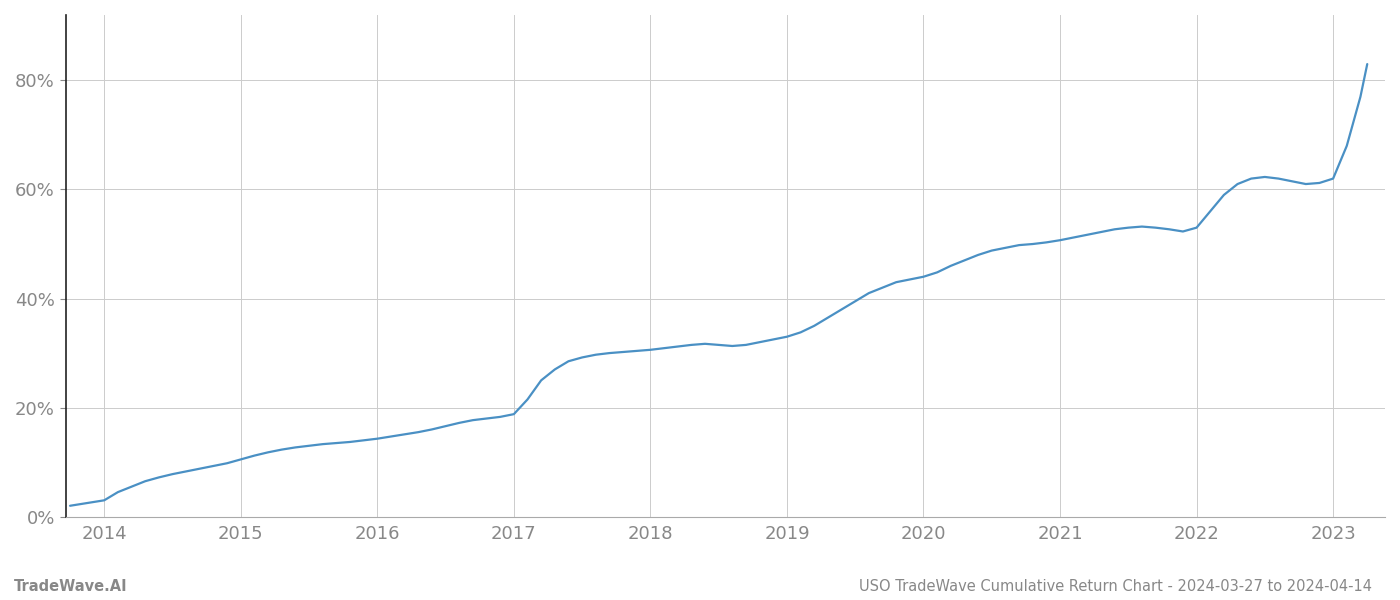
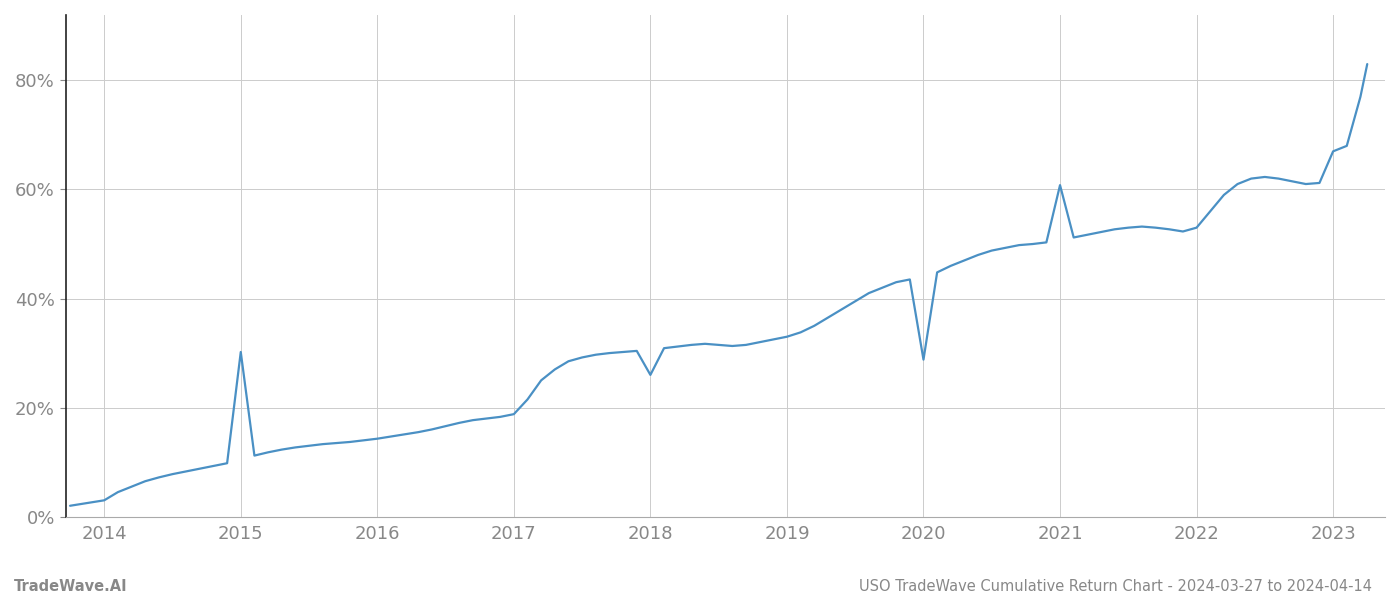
2015: 10.5% -> 30.2%
2018: 30.6% -> 26.0%
2020: 44.0% -> 28.8%
2021: 50.7% -> 60.8%
2023: 62.0% -> 67.0%
